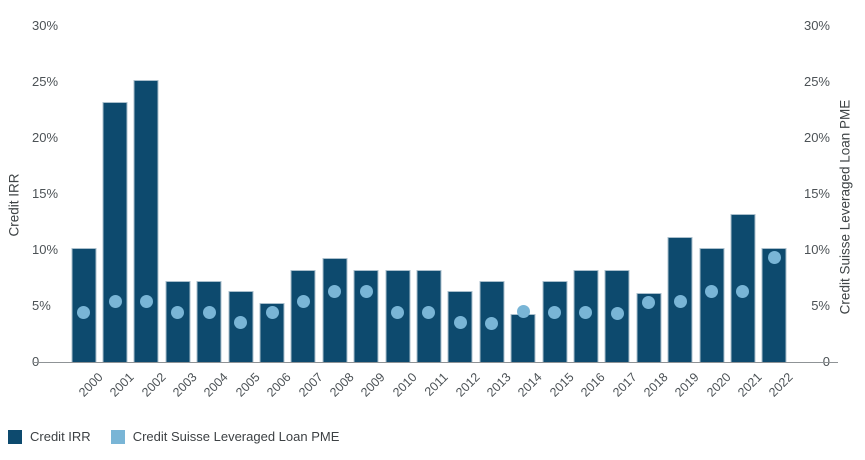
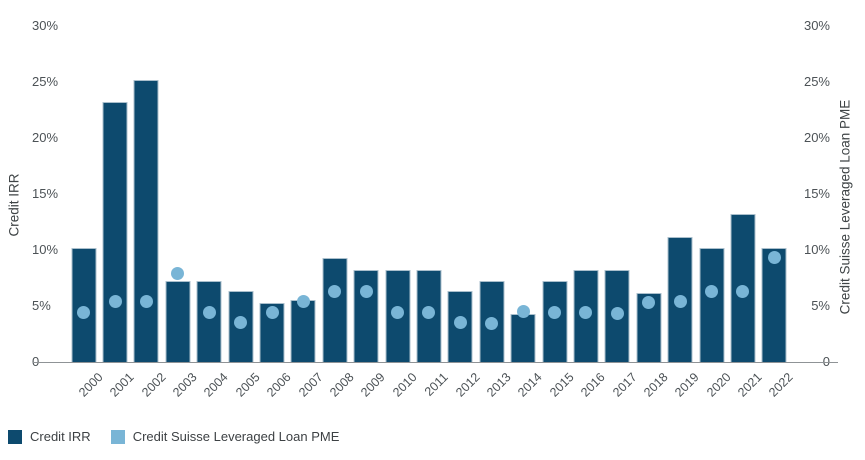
Credit Suisse Leveraged Loan PME/2003: 4.4% -> 7.9%
Credit IRR/2007: 8.2% -> 5.5%
